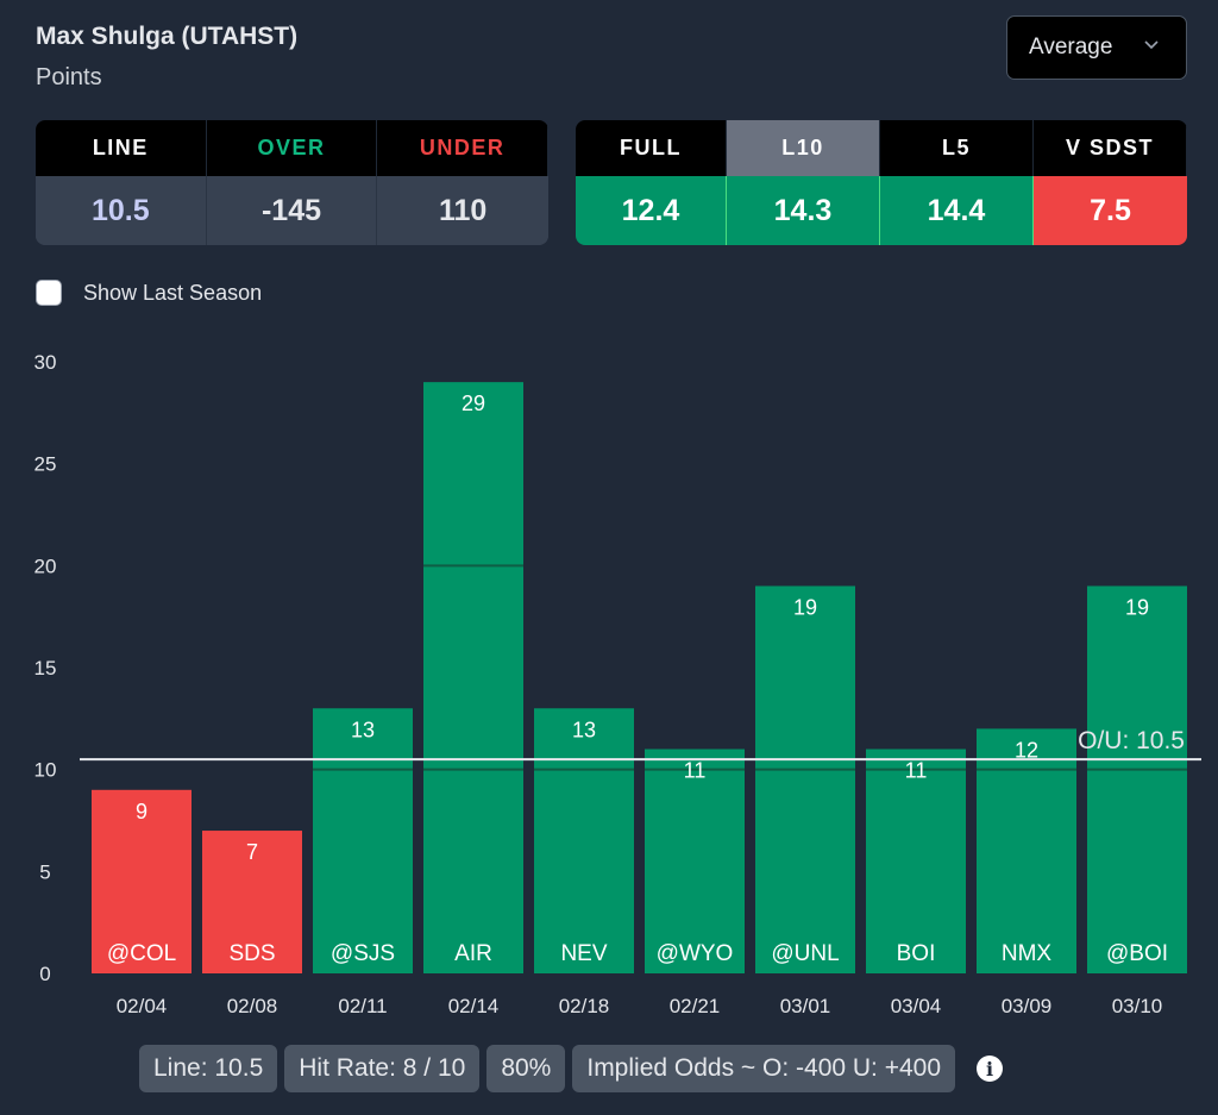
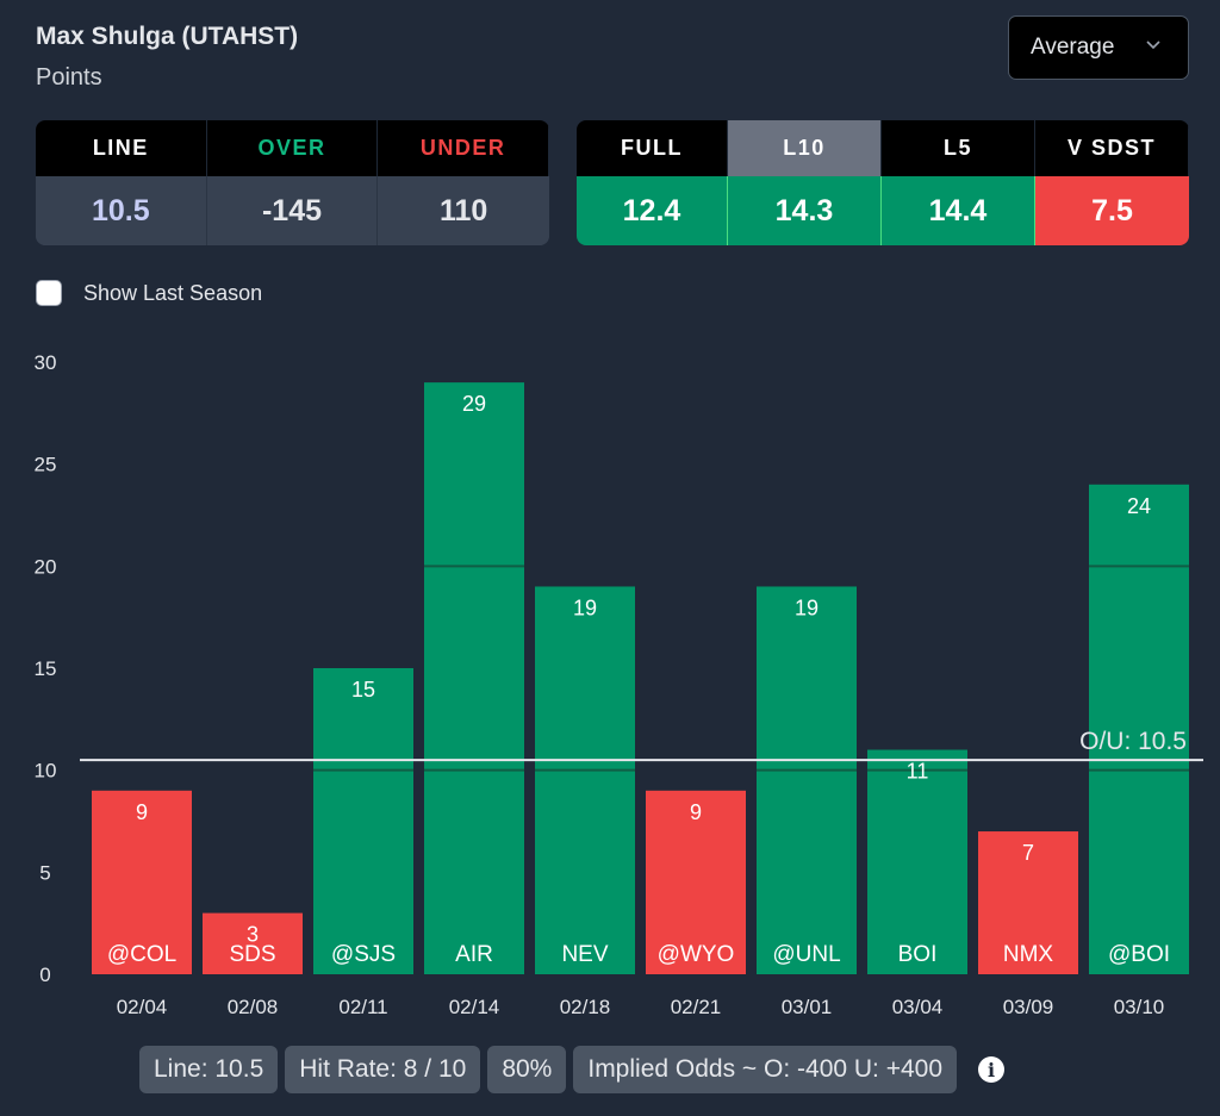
02/08: 7 -> 3
02/11: 13 -> 15
02/18: 13 -> 19
02/21: 11 -> 9
03/09: 12 -> 7
03/10: 19 -> 24
